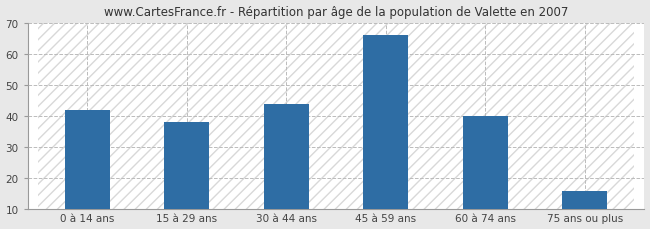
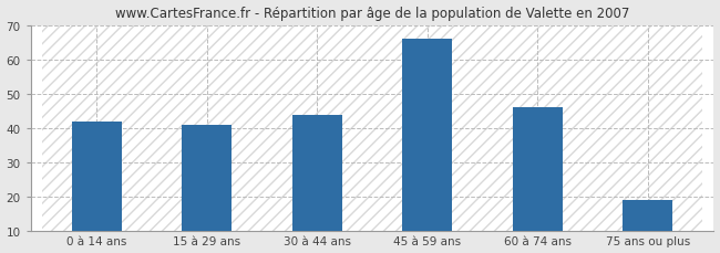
15 à 29 ans: 38 -> 41
60 à 74 ans: 40 -> 46
75 ans ou plus: 16 -> 19
